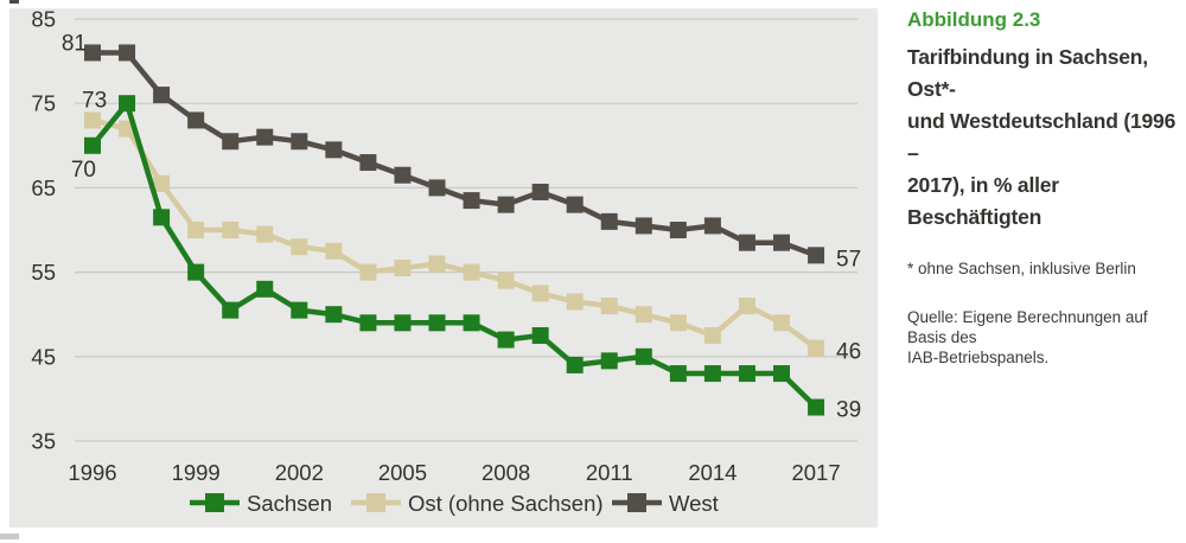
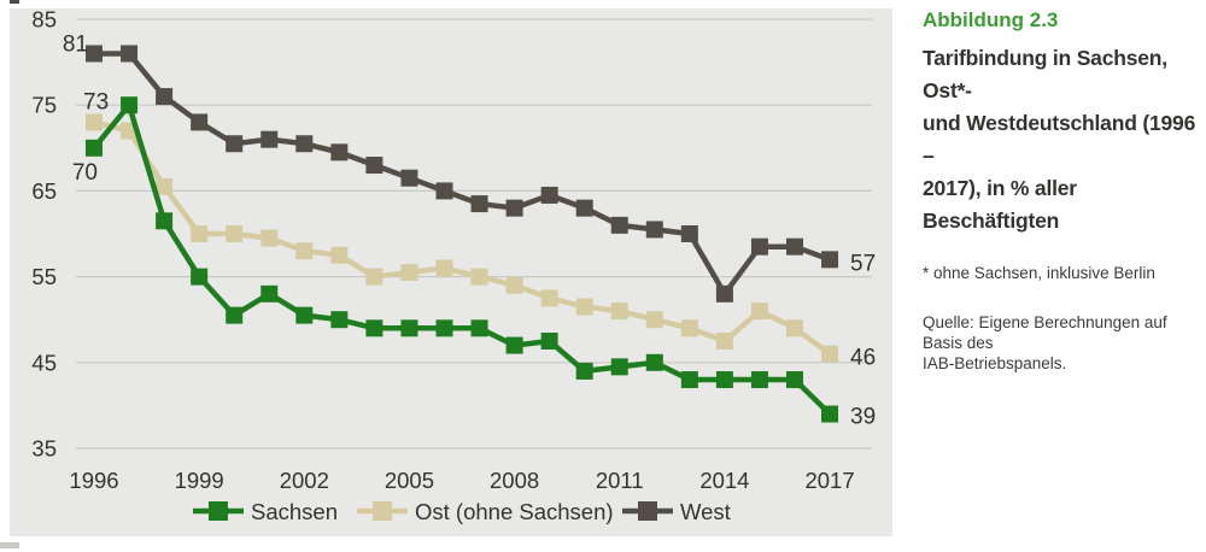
West/2014: 60 -> 53
